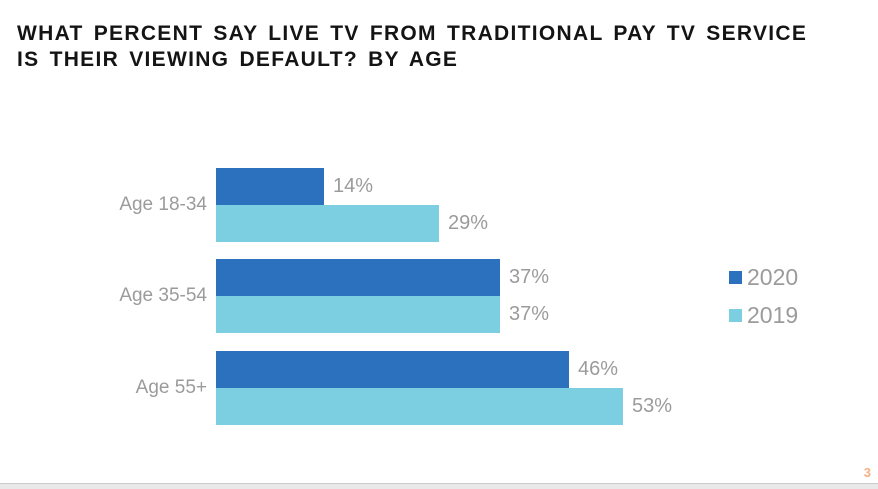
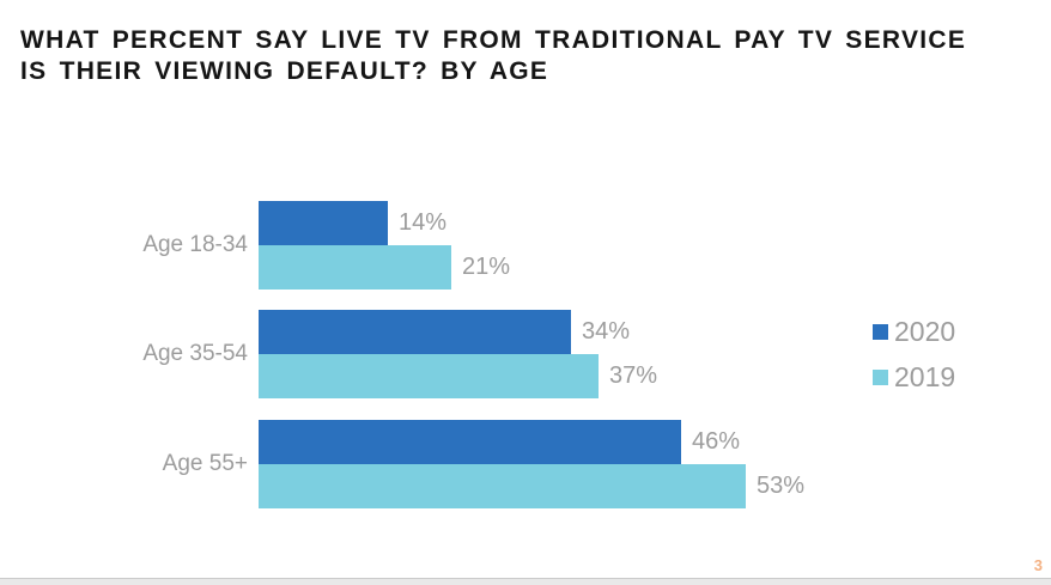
2019/Age 18-34: 29% -> 21%
2020/Age 35-54: 37% -> 34%
